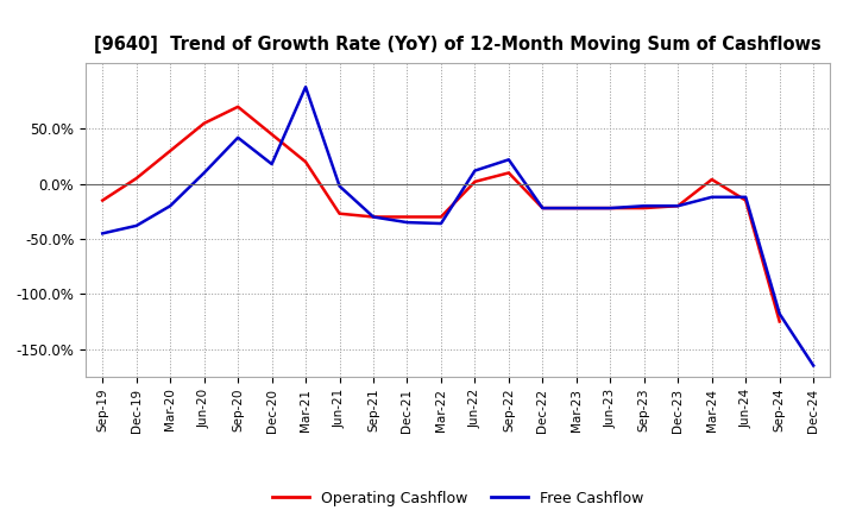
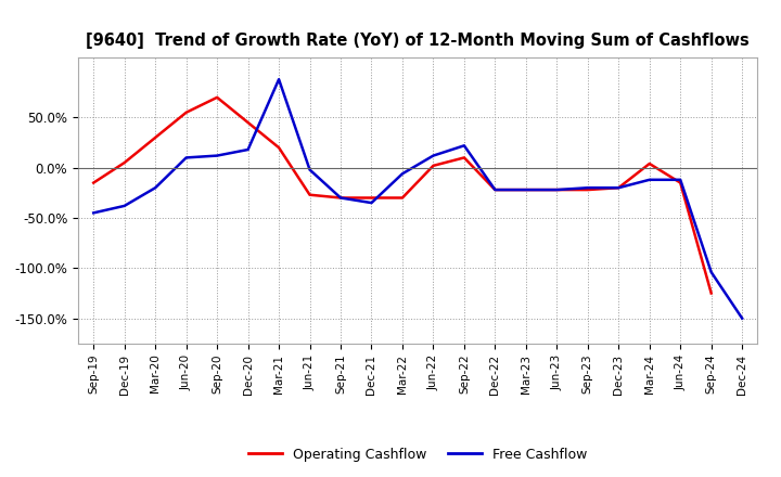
Free Cashflow/Sep-20: 42% -> 12%
Free Cashflow/Mar-22: -36% -> -6%
Free Cashflow/Sep-24: -118% -> -104%
Free Cashflow/Dec-24: -165% -> -150%
